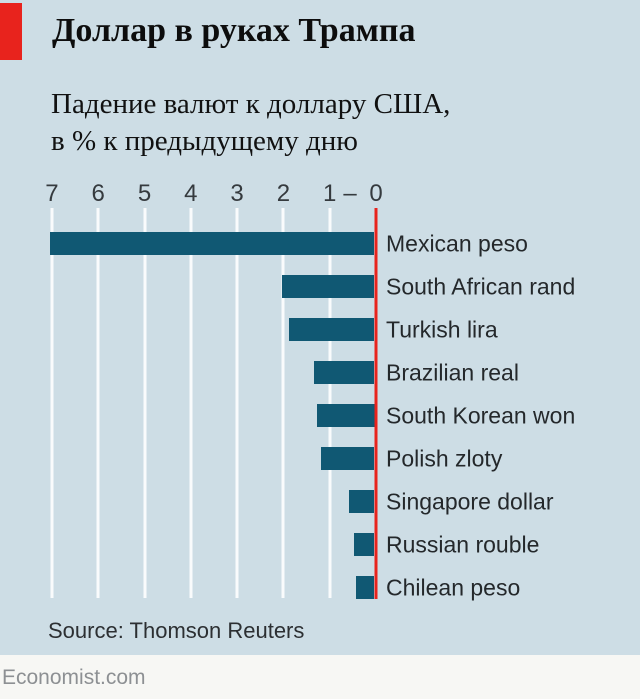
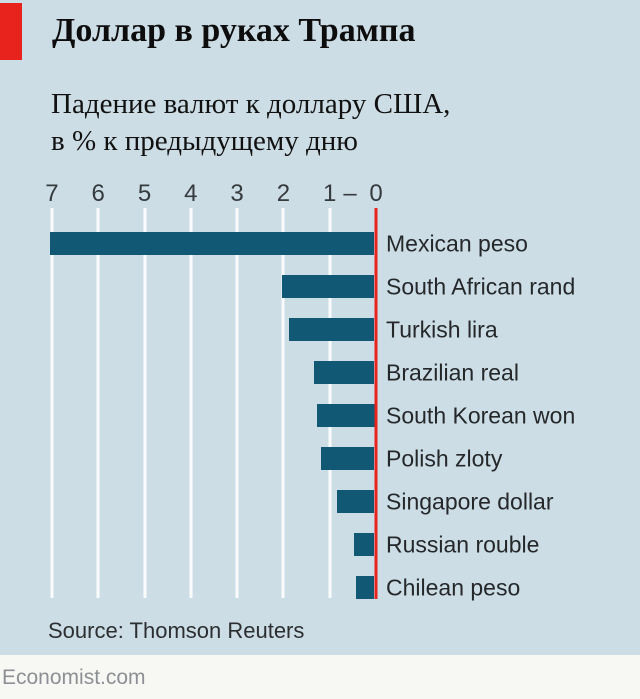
Singapore dollar: 0.6 -> 0.8
